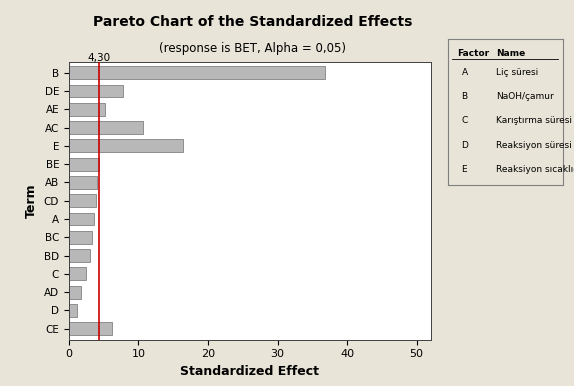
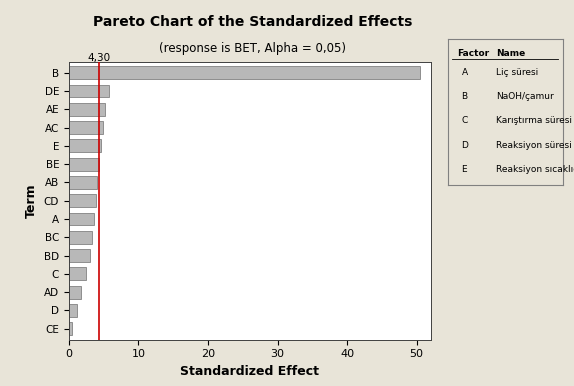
B: 36.8 -> 50.5
DE: 7.8 -> 5.8
AC: 10.6 -> 4.9
E: 16.4 -> 4.6
CE: 6.2 -> 0.4
